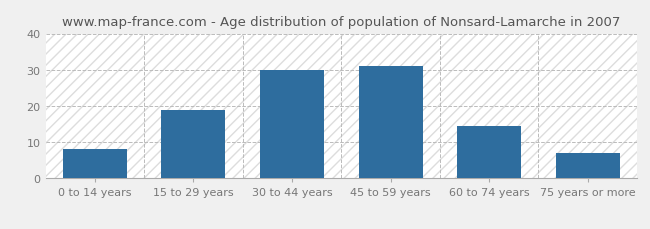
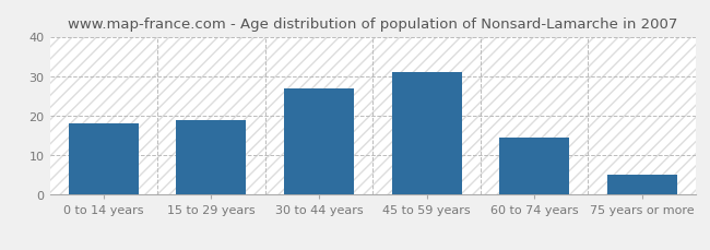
0 to 14 years: 8.0 -> 18.0
30 to 44 years: 30.0 -> 27.0
75 years or more: 7.0 -> 5.0
